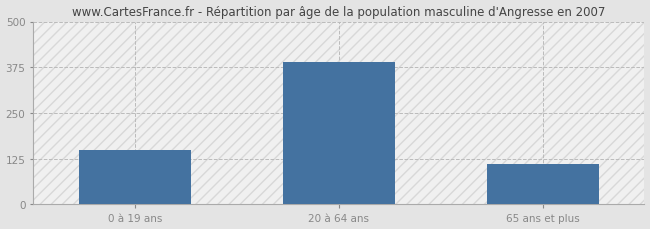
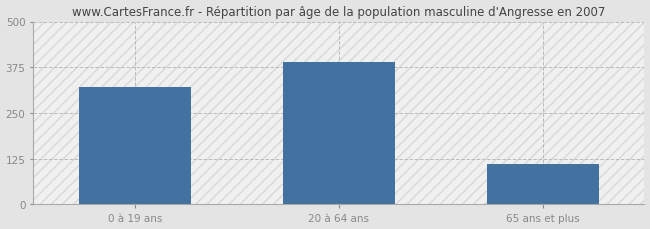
0 à 19 ans: 150 -> 320
